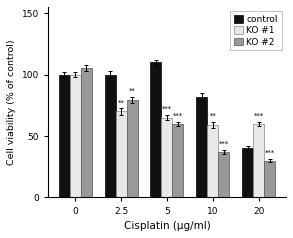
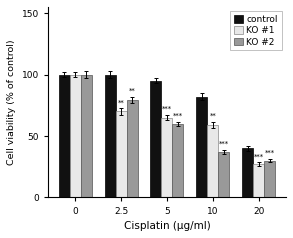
KO #2/0: 105 -> 100
control/5: 110 -> 95
KO #1/20: 60 -> 27
